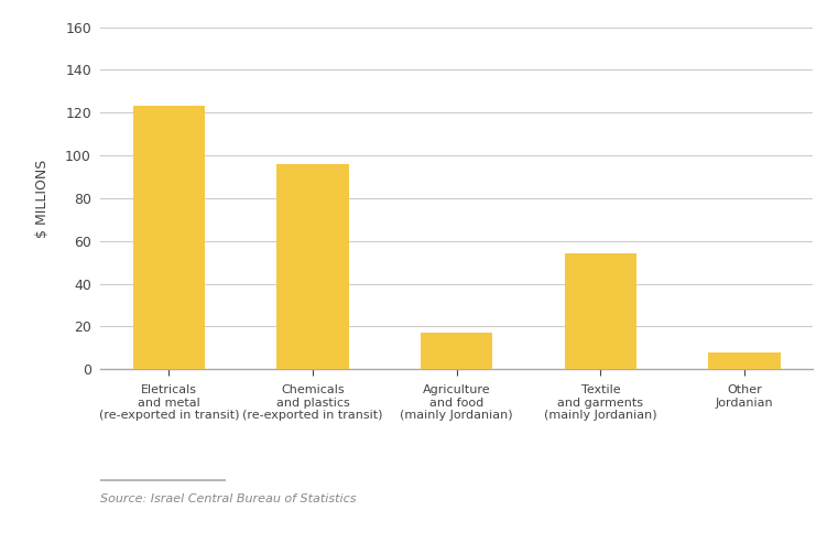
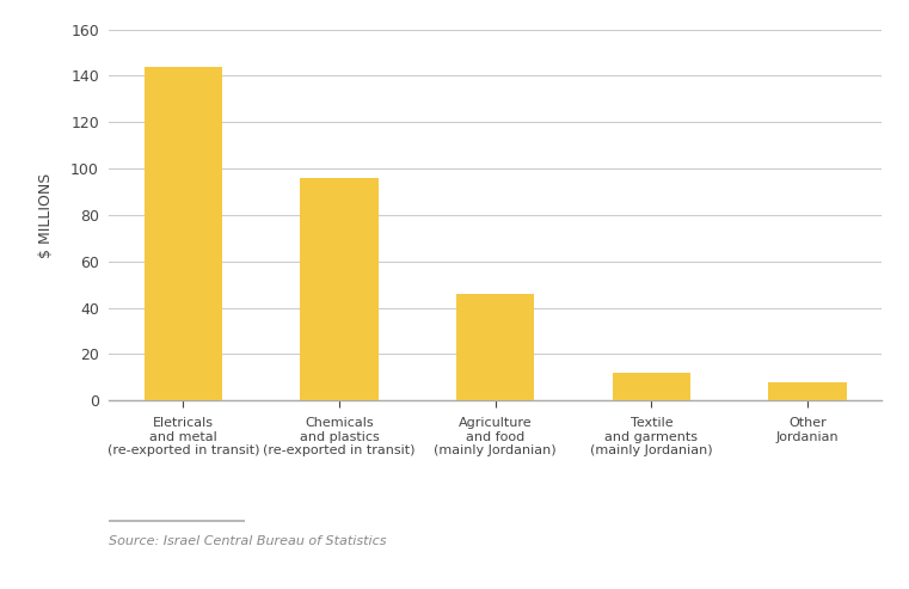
Eletricals and metal (re-exported in transit): 123 -> 144
Agriculture and food (mainly Jordanian): 17 -> 46
Textile and garments (mainly Jordanian): 54 -> 12
